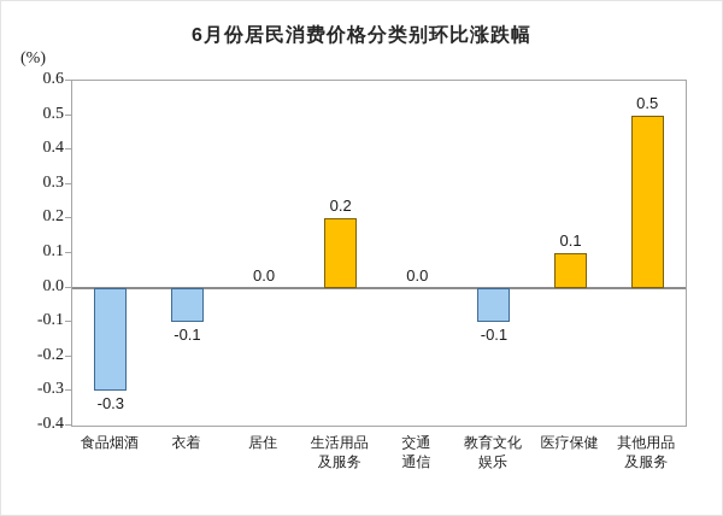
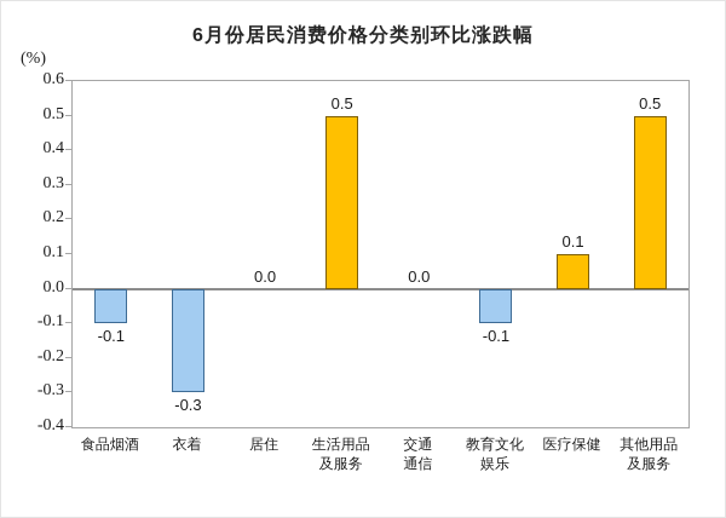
食品烟酒: -0.3 -> -0.1
衣着: -0.1 -> -0.3
生活用品 及服务: 0.2 -> 0.5
